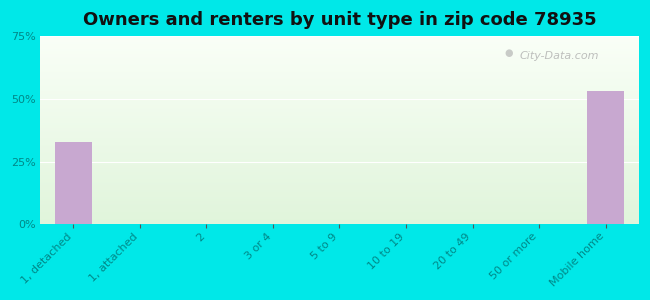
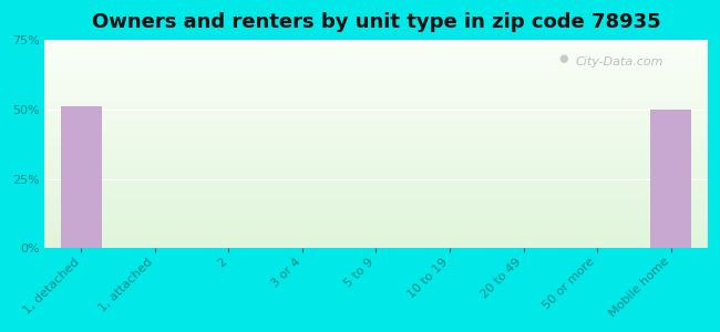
1, detached: 33% -> 51%
Mobile home: 53% -> 50%
